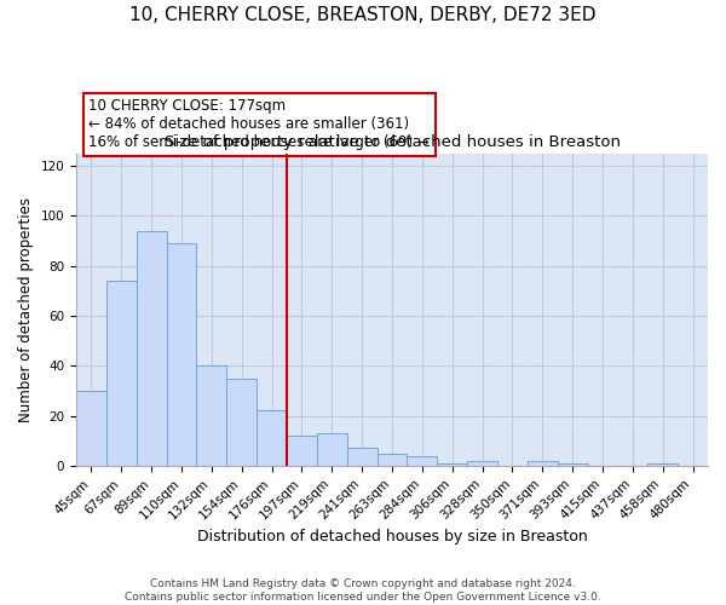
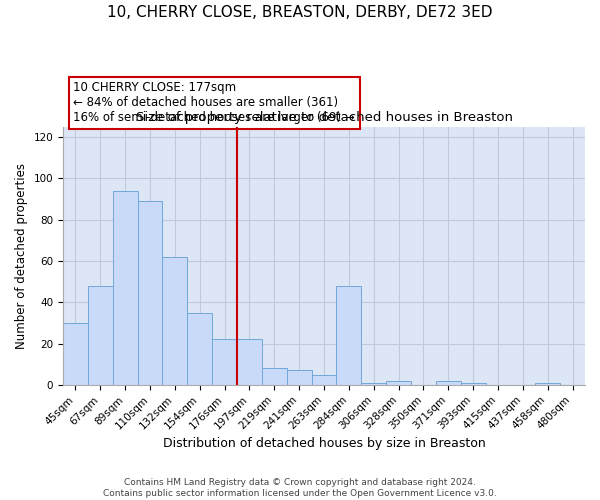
67sqm: 74 -> 48
132sqm: 40 -> 62
197sqm: 12 -> 22
219sqm: 13 -> 8
284sqm: 4 -> 48
